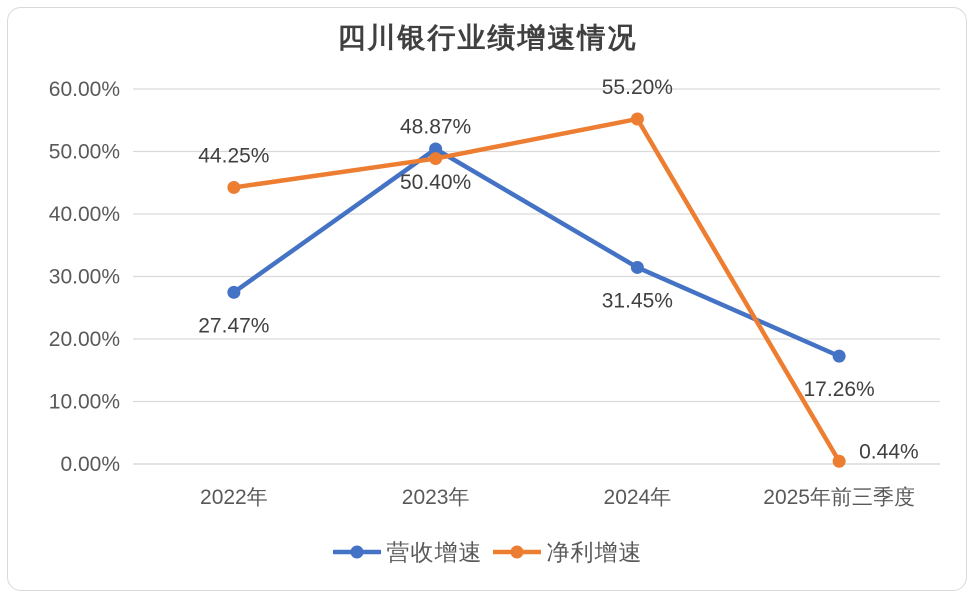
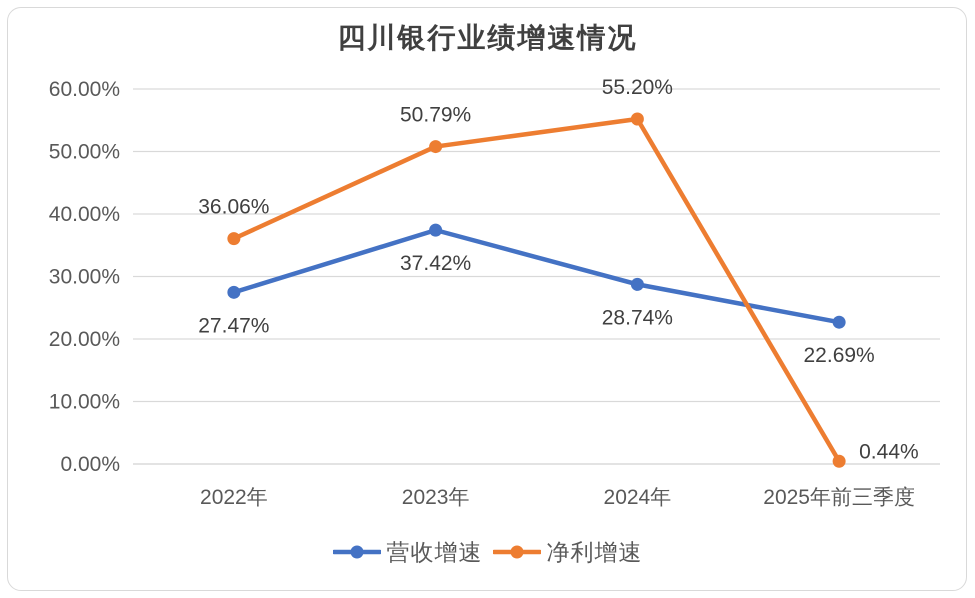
净利增速/2022年: 44.25% -> 36.06%
营收增速/2023年: 50.40% -> 37.42%
净利增速/2023年: 48.87% -> 50.79%
营收增速/2024年: 31.45% -> 28.74%
营收增速/2025年前三季度: 17.26% -> 22.69%
